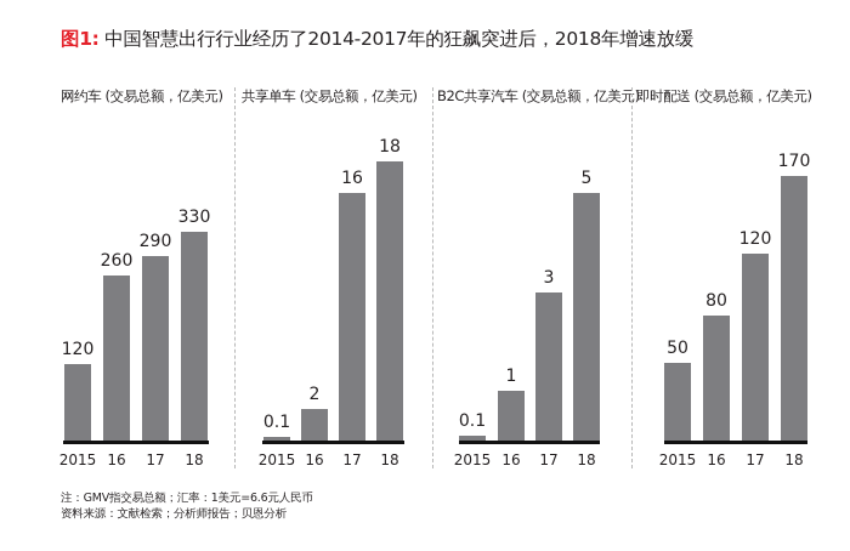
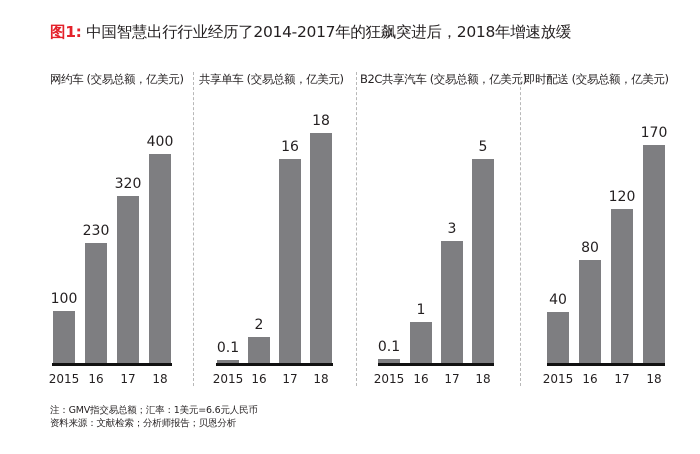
网约车 (交易总额，亿美元)/2015: 120 -> 100
网约车 (交易总额，亿美元)/16: 260 -> 230
网约车 (交易总额，亿美元)/17: 290 -> 320
网约车 (交易总额，亿美元)/18: 330 -> 400
即时配送 (交易总额，亿美元)/2015: 50 -> 40
